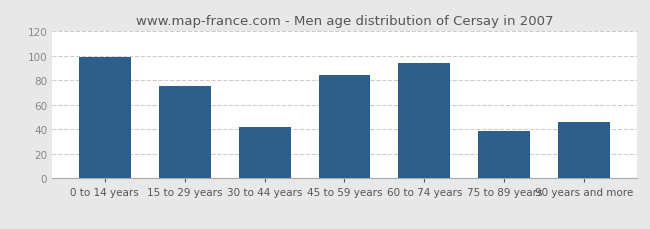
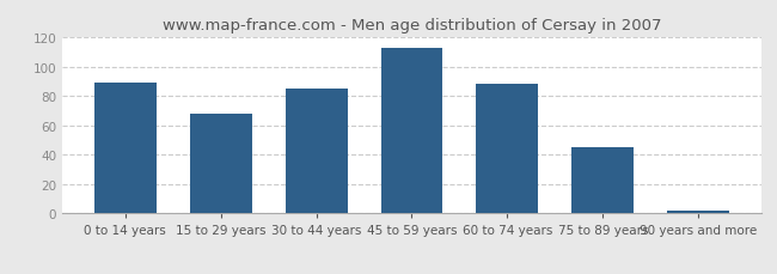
0 to 14 years: 99 -> 89
15 to 29 years: 75 -> 68
30 to 44 years: 42 -> 85
45 to 59 years: 84 -> 113
60 to 74 years: 94 -> 88
75 to 89 years: 39 -> 45
90 years and more: 46 -> 2
